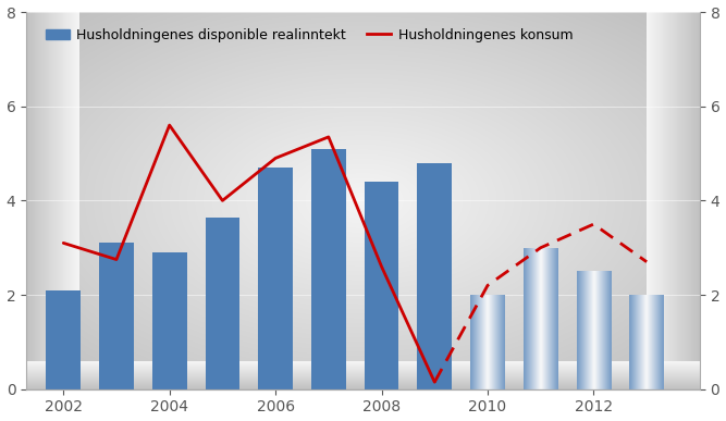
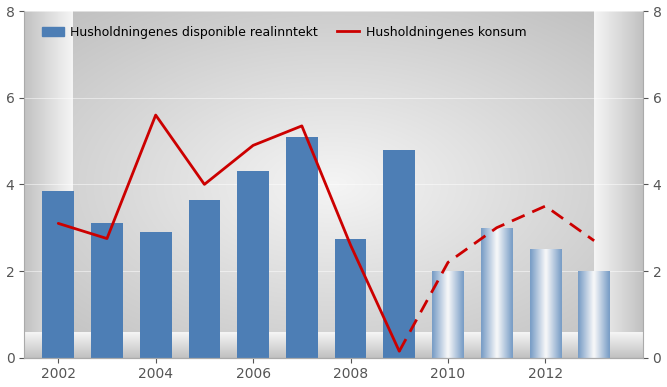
Husholdningenes disponible realinntekt/2002: 2.10 -> 3.85
Husholdningenes disponible realinntekt/2006: 4.70 -> 4.30
Husholdningenes disponible realinntekt/2008: 4.40 -> 2.75
